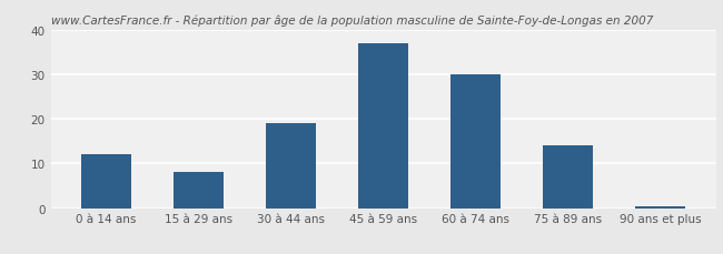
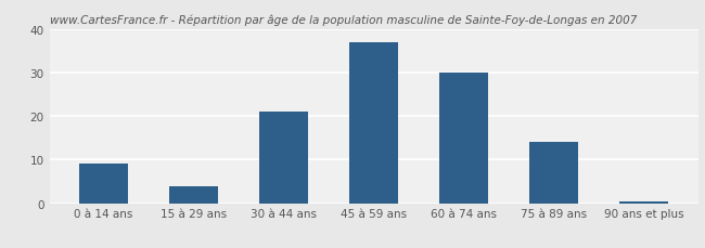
0 à 14 ans: 12.0 -> 9.0
15 à 29 ans: 8.0 -> 4.0
30 à 44 ans: 19.0 -> 21.0
